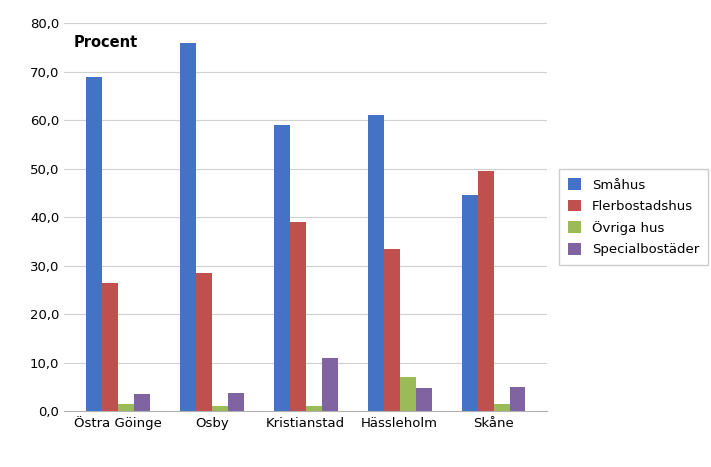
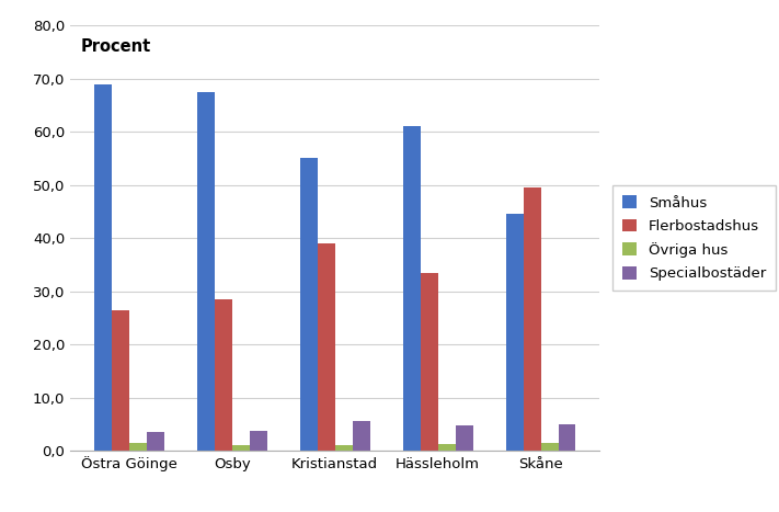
Småhus/Osby: 76,0 -> 67,5
Småhus/Kristianstad: 59,0 -> 55,0
Specialbostäder/Kristianstad: 11,0 -> 5,5
Övriga hus/Hässleholm: 7,0 -> 1,2
